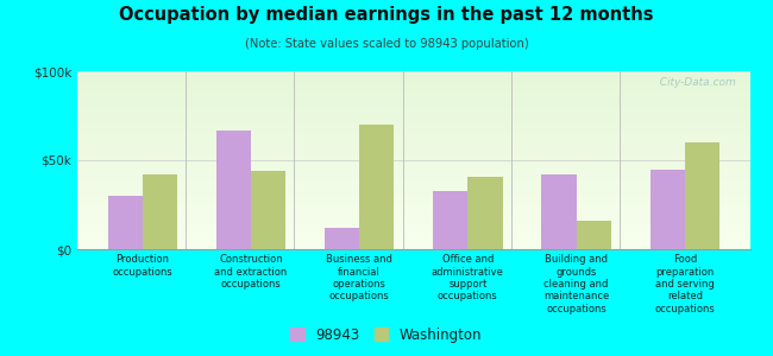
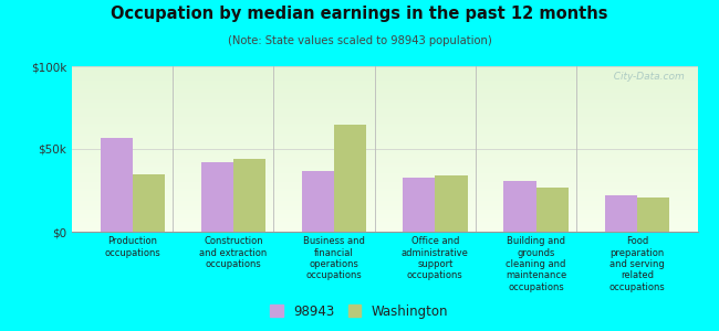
98943/Production occupations: $30k -> $57k
Washington/Production occupations: $42k -> $35k
98943/Construction and extraction occupations: $67k -> $42k
98943/Business and financial operations occupations: $12k -> $37k
Washington/Business and financial operations occupations: $70k -> $65k
Washington/Office and administrative support occupations: $41k -> $34k
98943/Building and grounds cleaning and maintenance occupations: $42k -> $31k
Washington/Building and grounds cleaning and maintenance occupations: $16k -> $27k
98943/Food preparation and serving related occupations: $45k -> $22k
Washington/Food preparation and serving related occupations: $60k -> $21k
